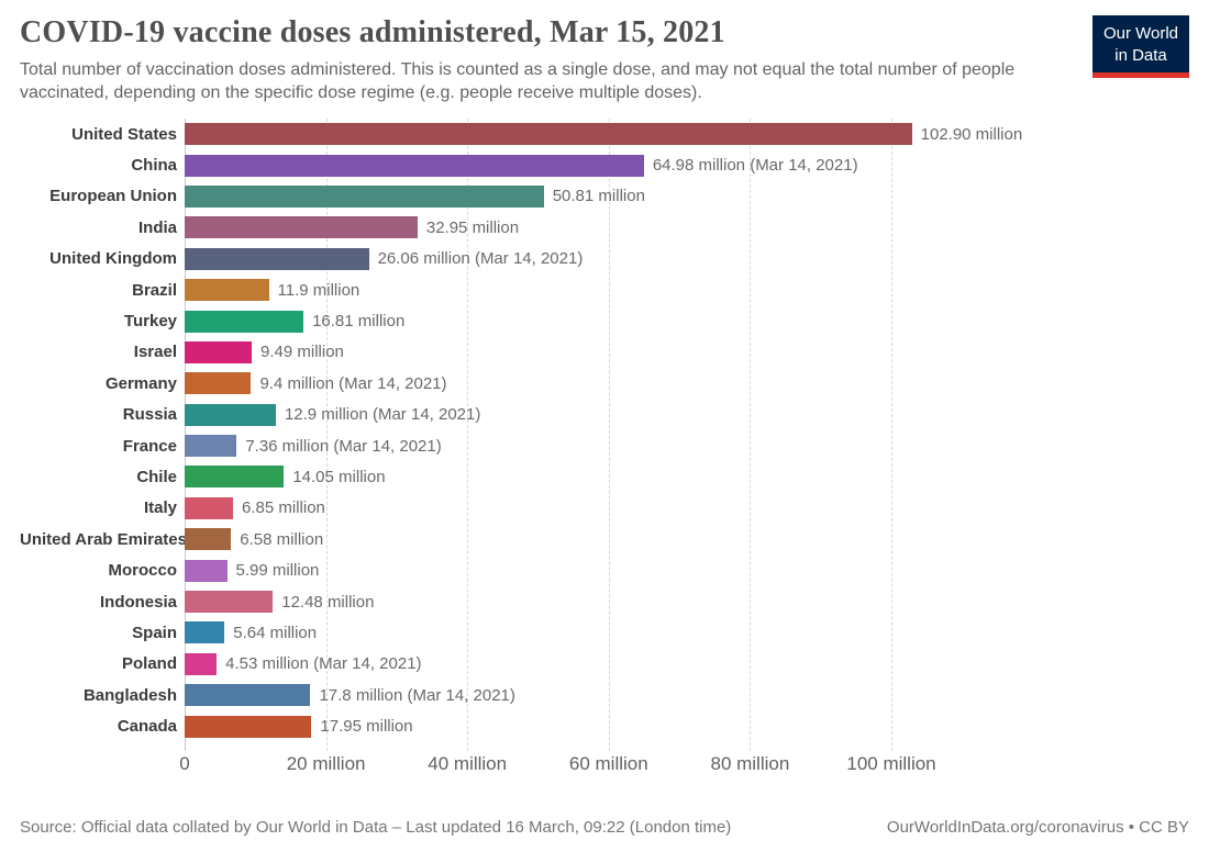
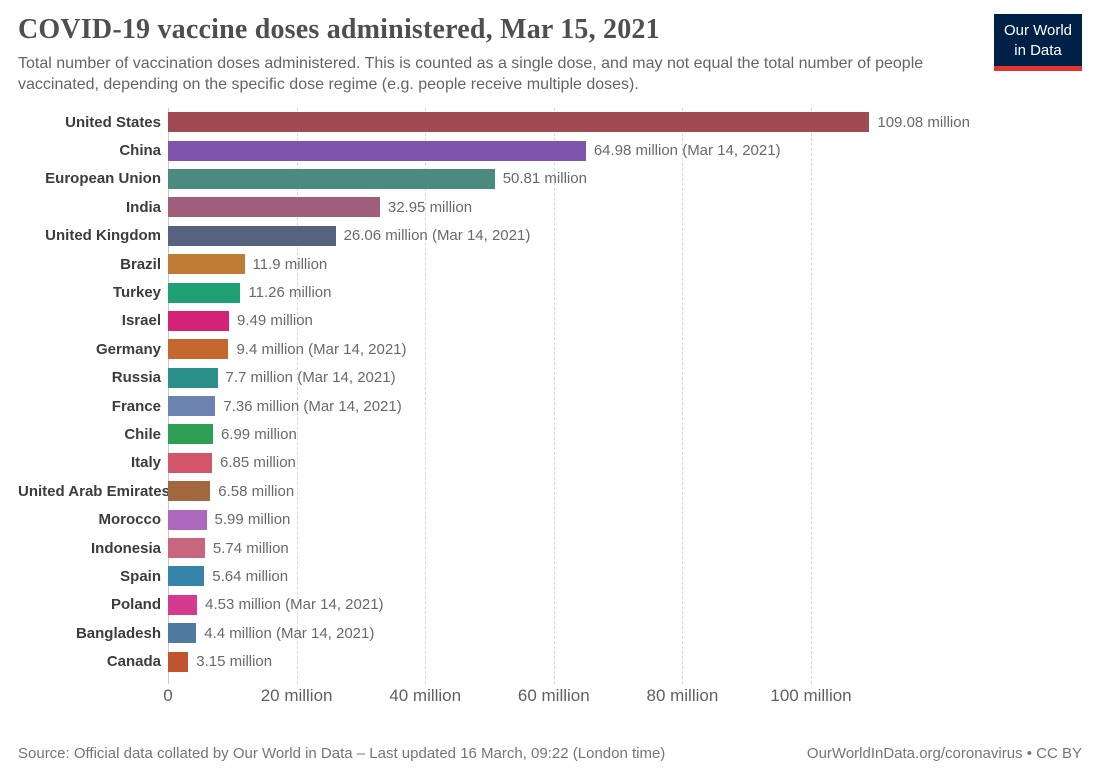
United States: 102.90 -> 109.08
Turkey: 16.81 -> 11.26
Russia: 12.9 -> 7.7
Chile: 14.05 -> 6.99
Indonesia: 12.48 -> 5.74
Bangladesh: 17.8 -> 4.4
Canada: 17.95 -> 3.15
